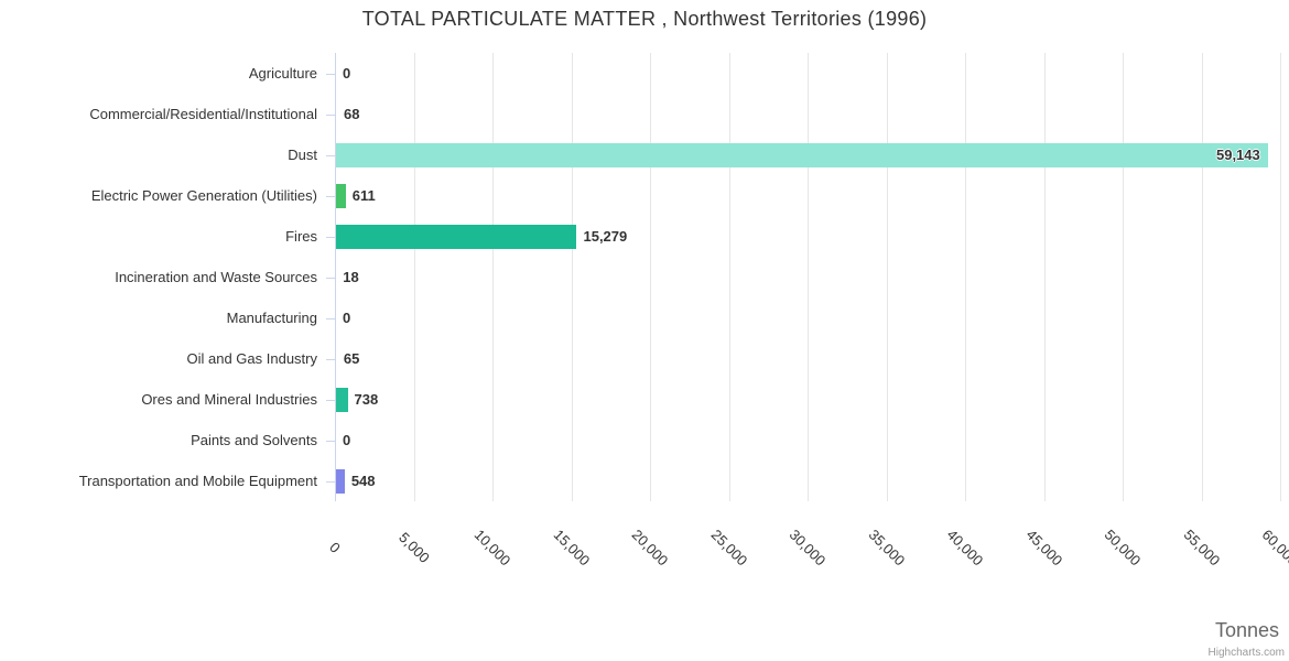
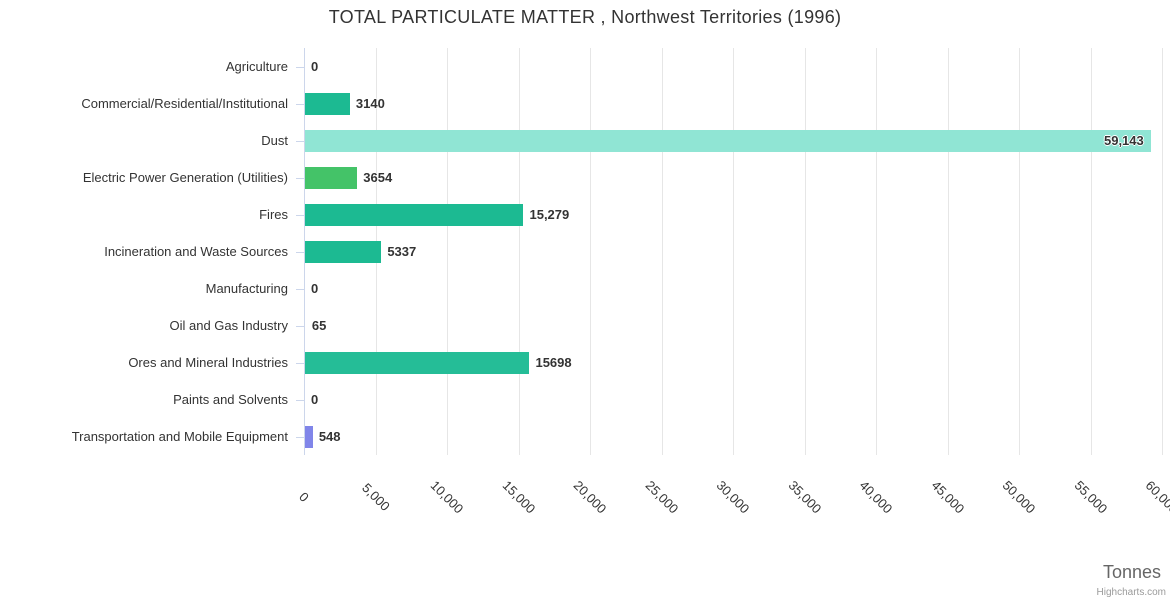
Commercial/Residential/Institutional: 68 -> 3140
Electric Power Generation (Utilities): 611 -> 3654
Incineration and Waste Sources: 18 -> 5337
Ores and Mineral Industries: 738 -> 15698
